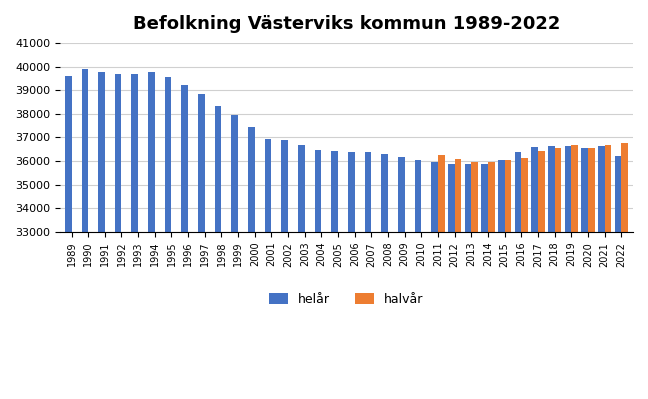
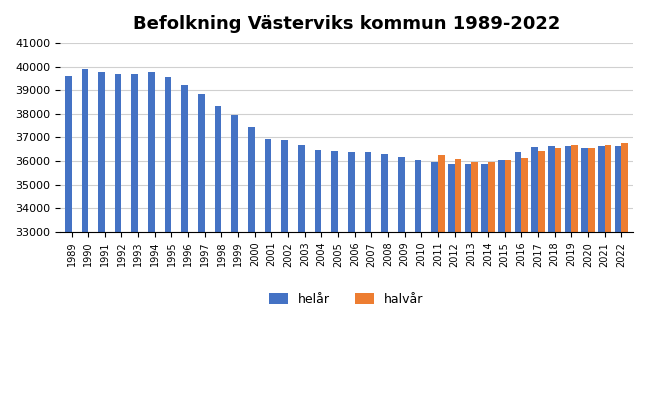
helår/2022: 36200 -> 36660
